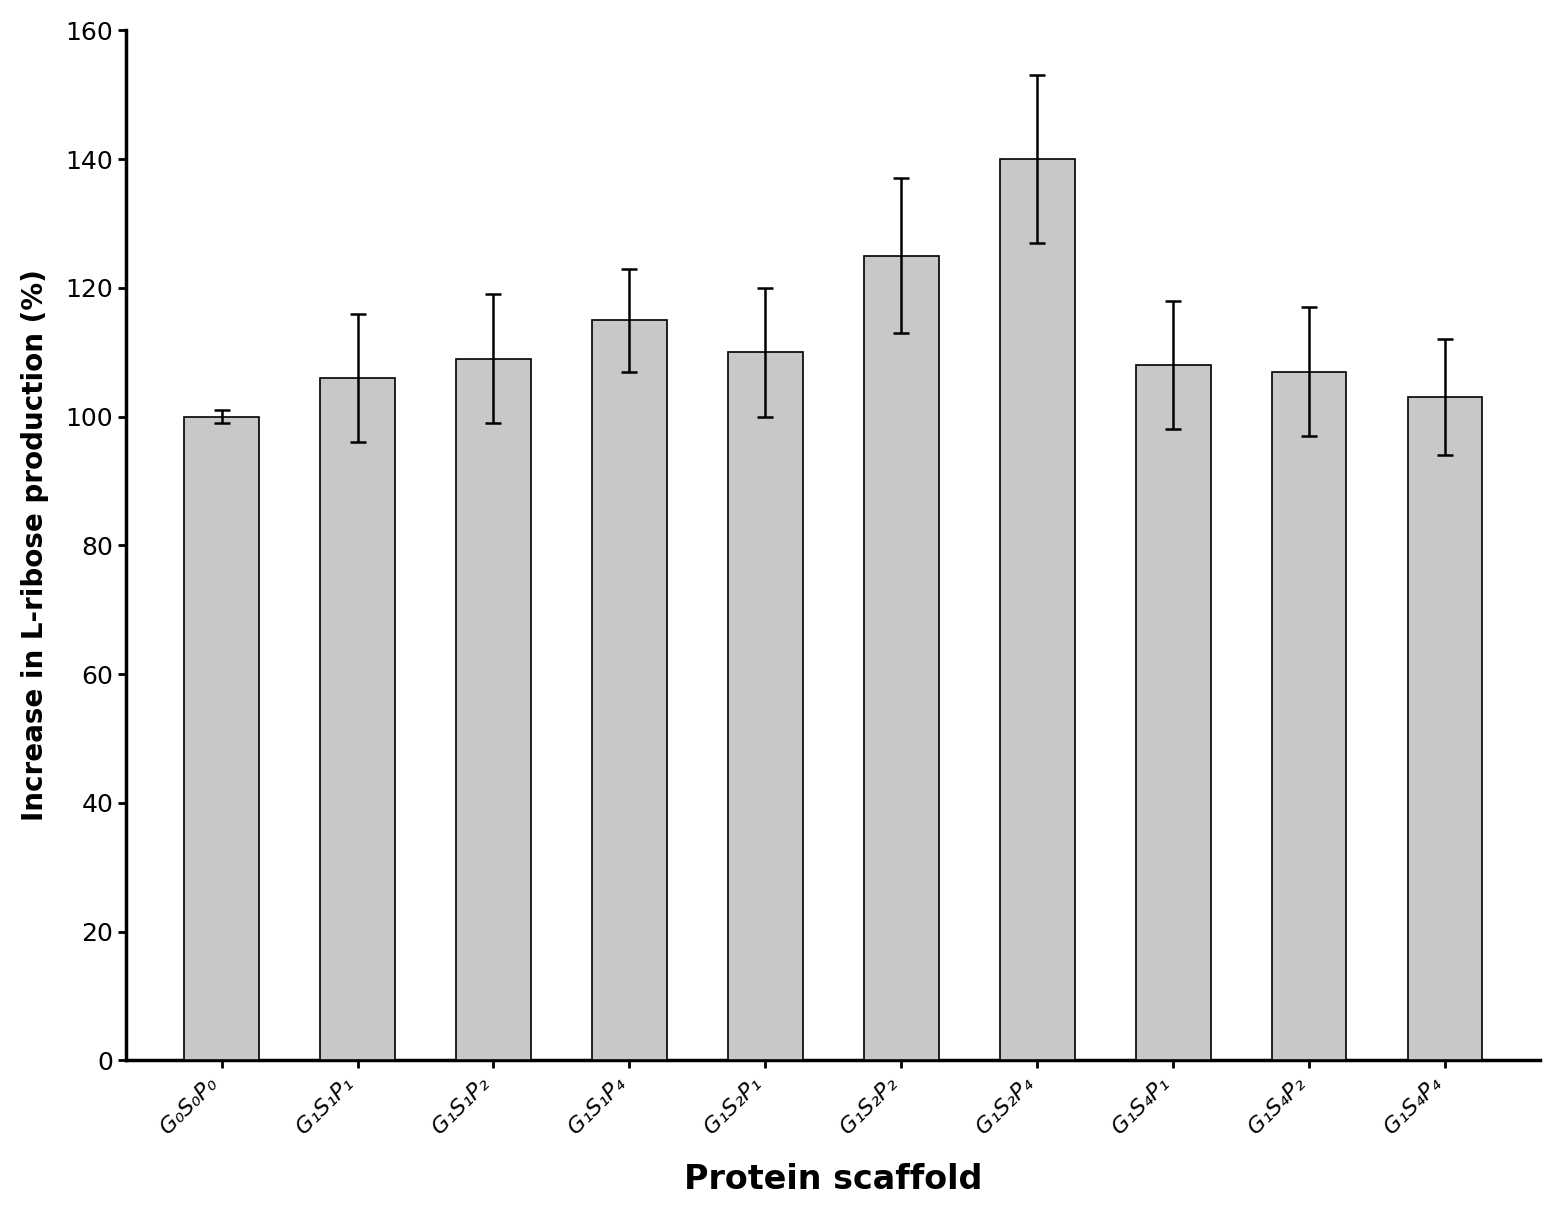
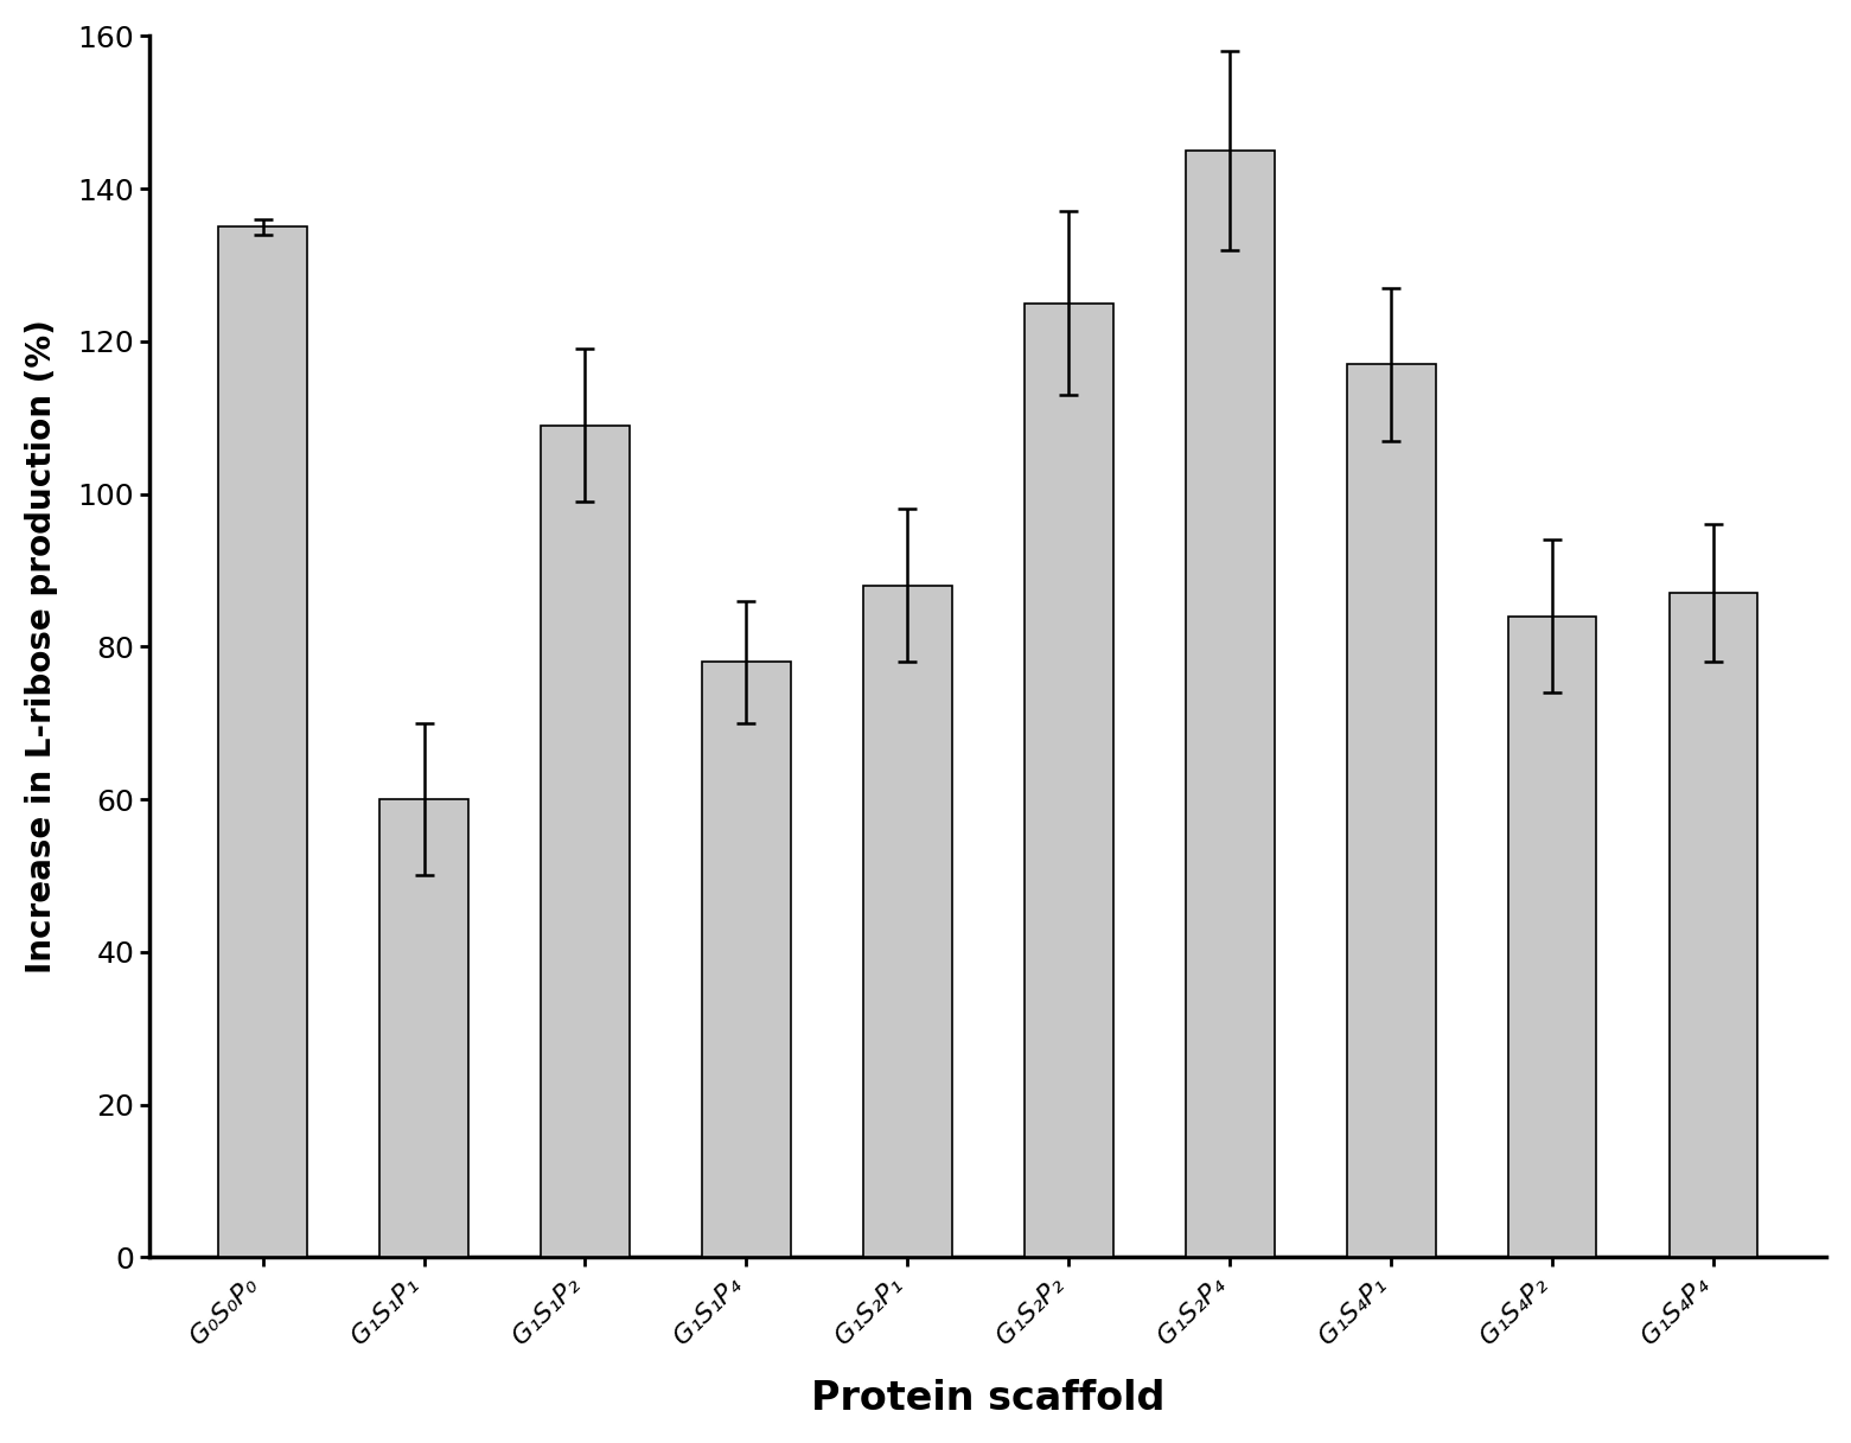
G₀S₀P₀: 100 -> 135
G₁S₁P₁: 106 -> 60
G₁S₁P₄: 115 -> 78
G₁S₂P₁: 110 -> 88
G₁S₂P₄: 140 -> 145
G₁S₄P₁: 108 -> 117
G₁S₄P₂: 107 -> 84
G₁S₄P₄: 103 -> 87
